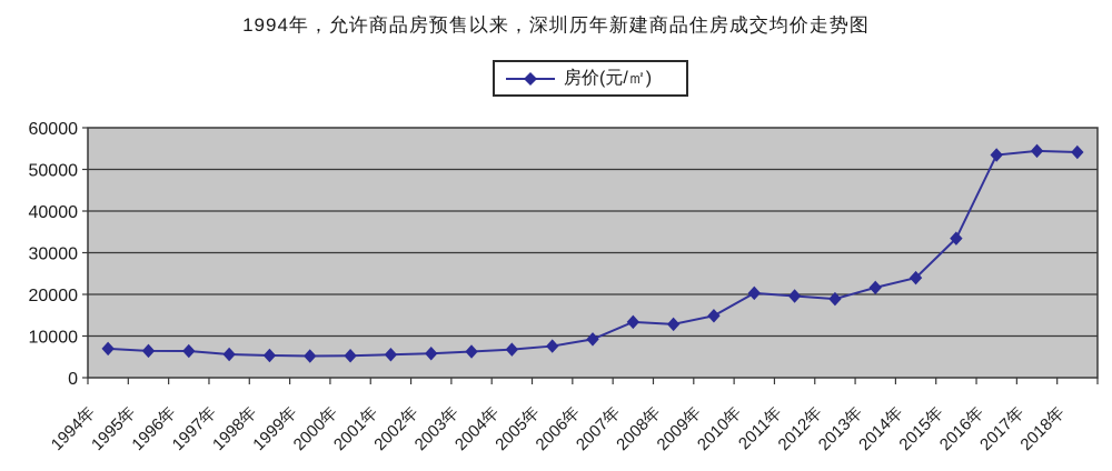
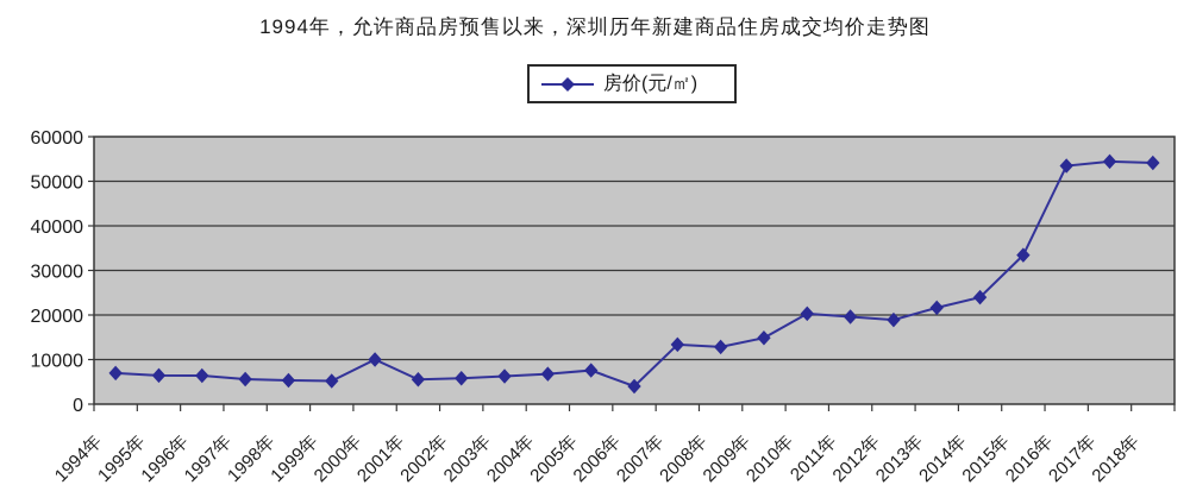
2000年: 5000 -> 10000
2006年: 9000 -> 4000
